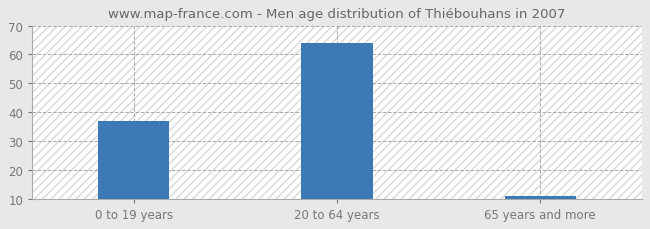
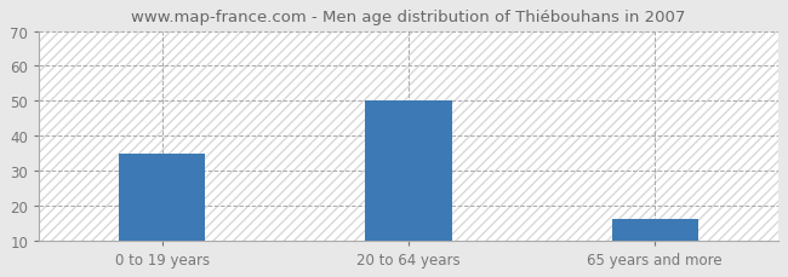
0 to 19 years: 37 -> 35
20 to 64 years: 64 -> 50
65 years and more: 11 -> 16
